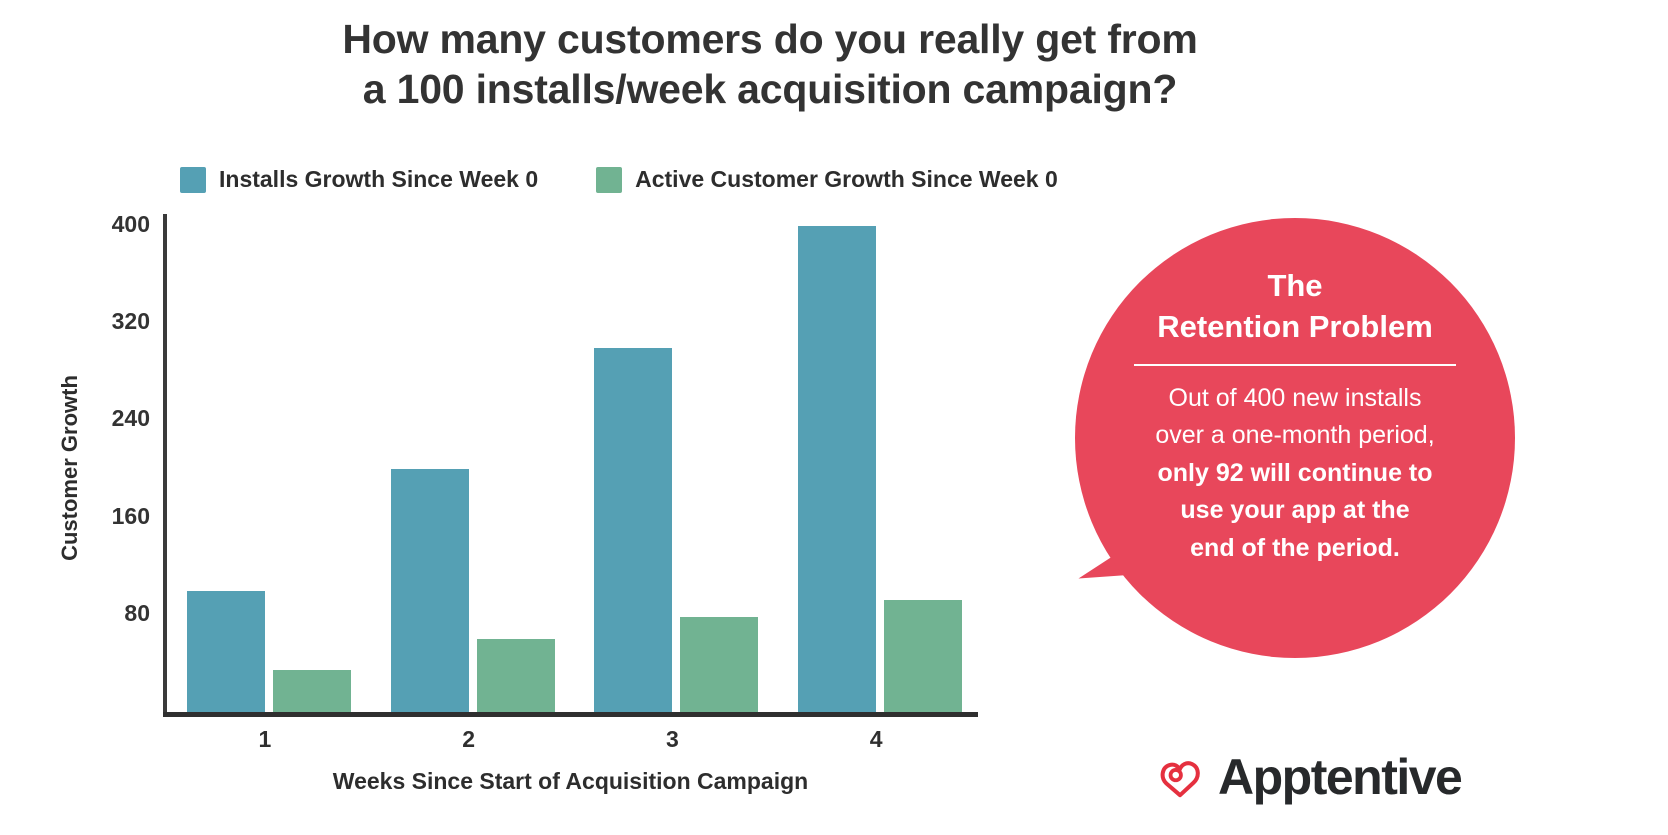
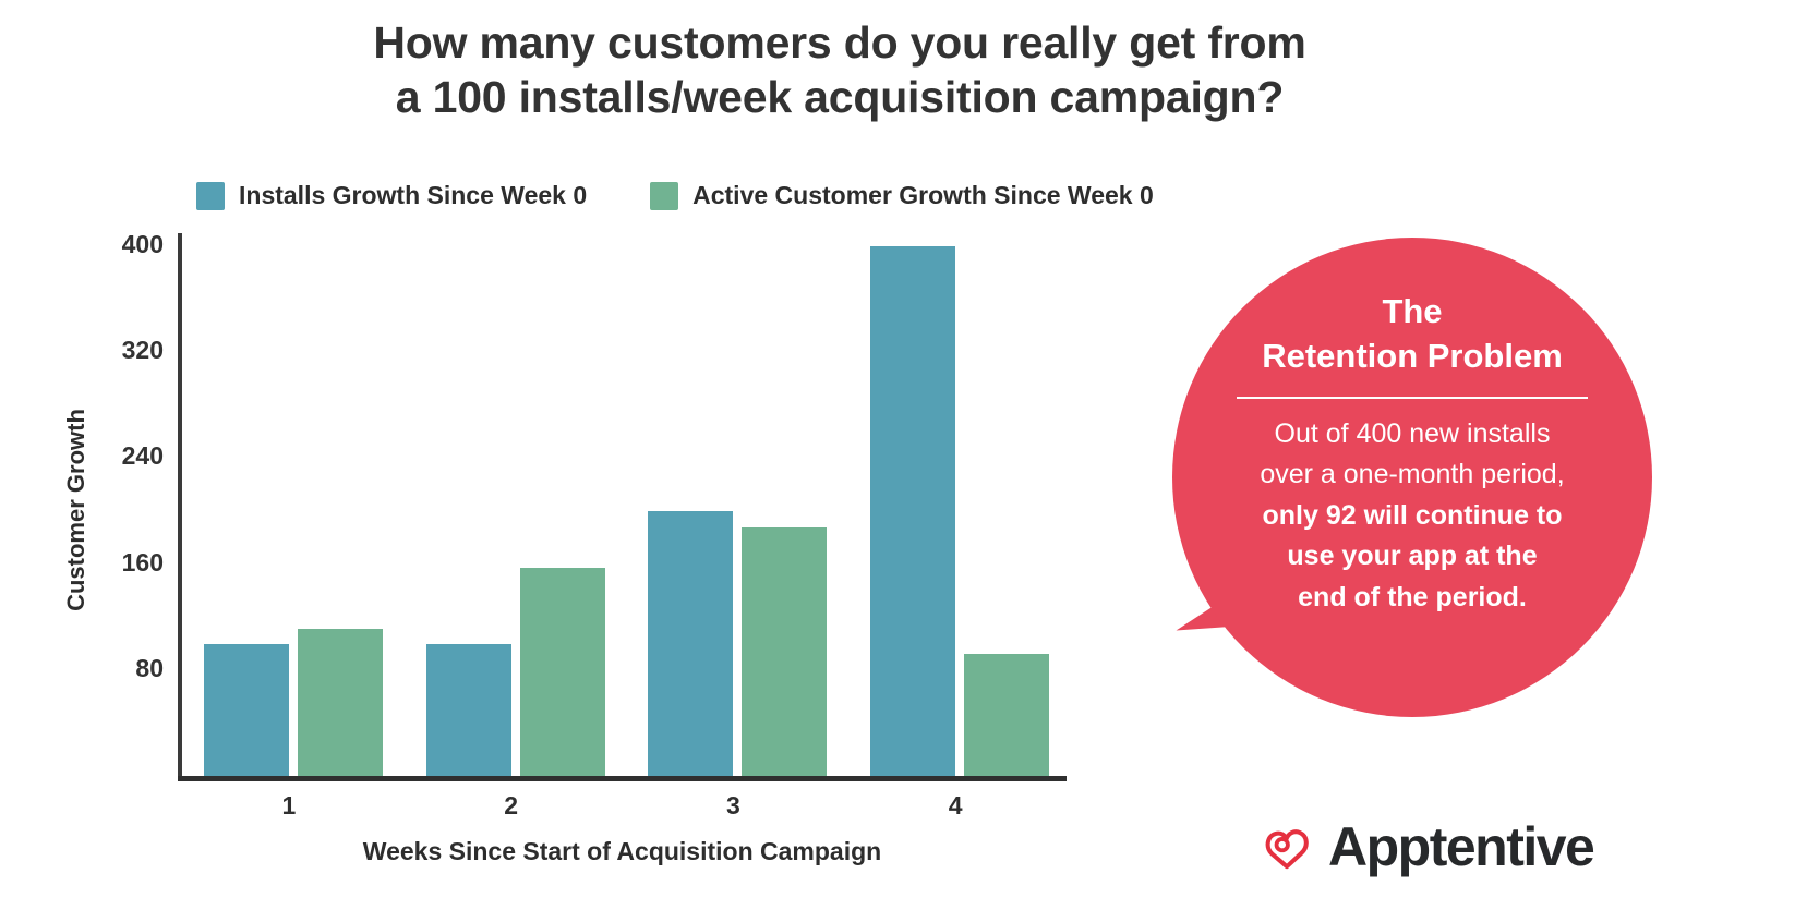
Active Customer Growth Since Week 0/1: 35 -> 111
Installs Growth Since Week 0/2: 200 -> 100
Active Customer Growth Since Week 0/2: 60 -> 157
Installs Growth Since Week 0/3: 300 -> 200
Active Customer Growth Since Week 0/3: 78 -> 188
